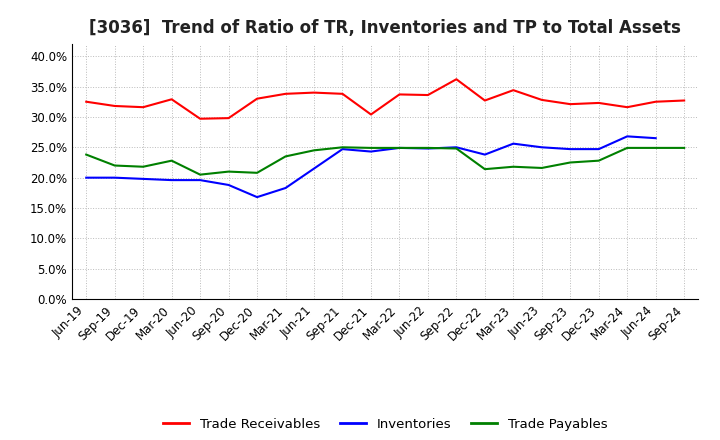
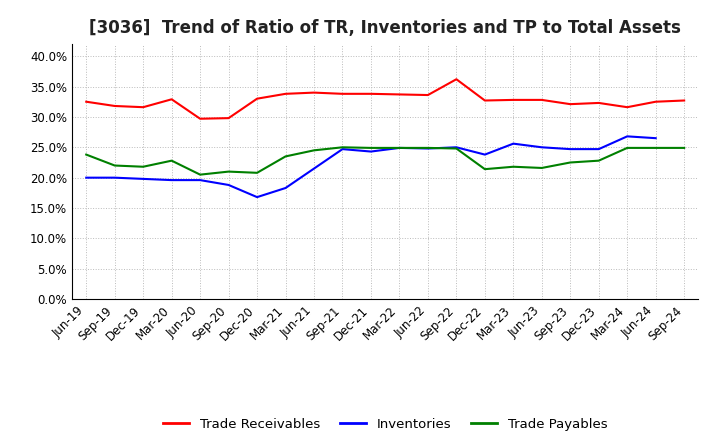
Trade Receivables/Dec-21: 30.4% -> 33.8%
Trade Receivables/Mar-23: 34.4% -> 32.8%
